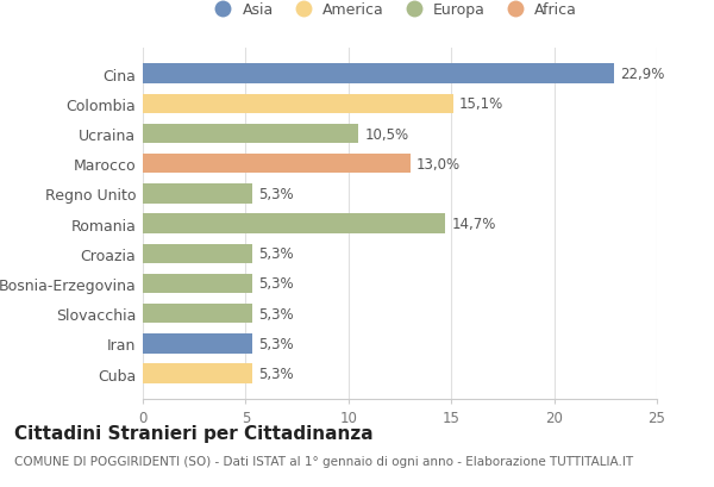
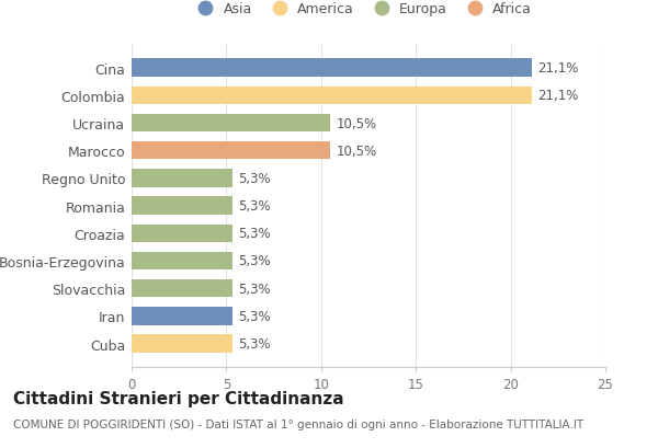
Cina: 22,9% -> 21,1%
Colombia: 15,1% -> 21,1%
Marocco: 13,0% -> 10,5%
Romania: 14,7% -> 5,3%
